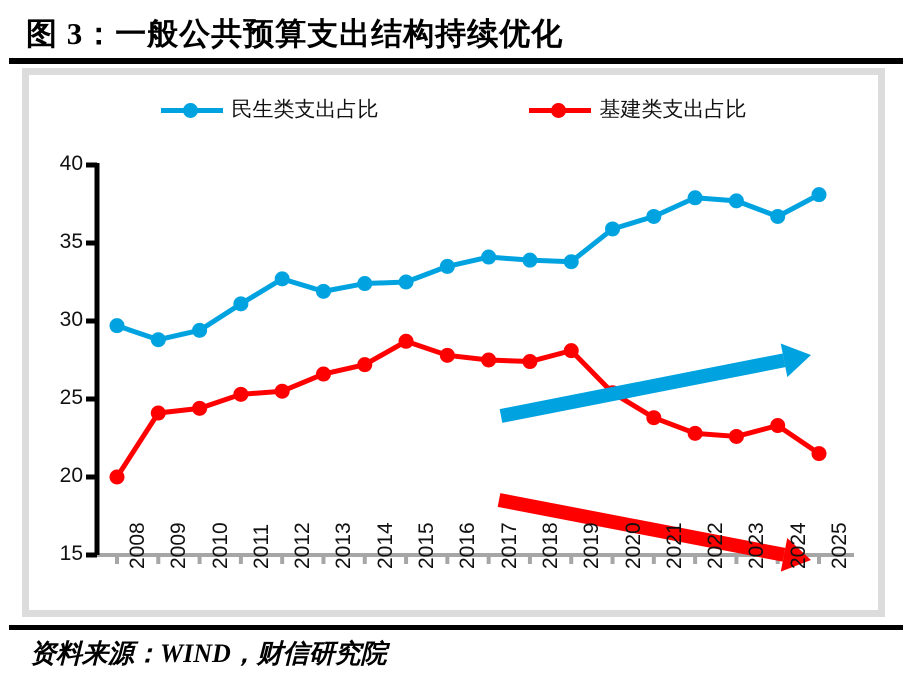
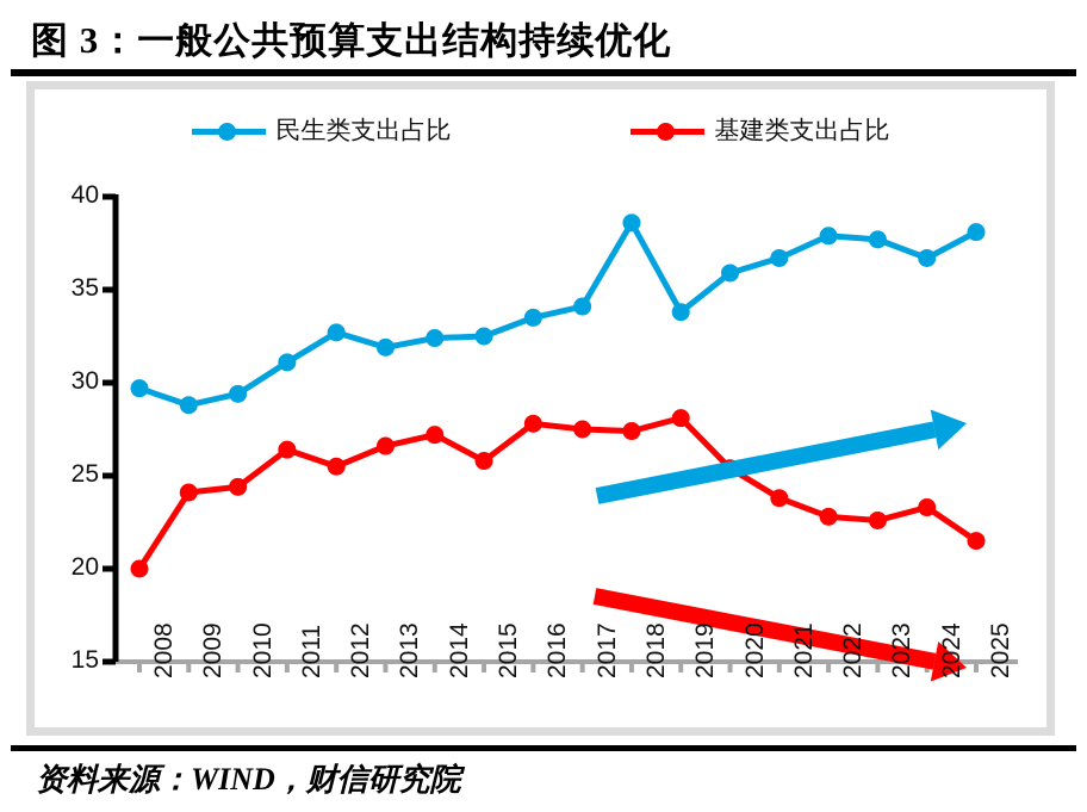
基建类支出占比/2011: 25.3 -> 26.4
基建类支出占比/2015: 28.7 -> 25.8
民生类支出占比/2018: 33.9 -> 38.6
